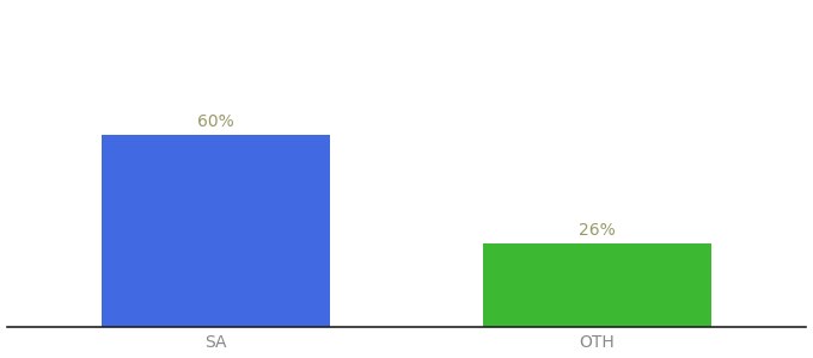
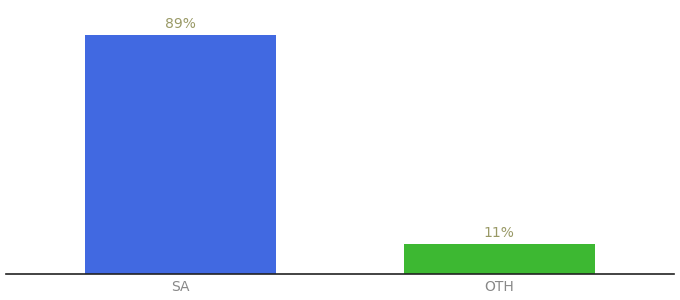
SA: 60% -> 89%
OTH: 26% -> 11%
